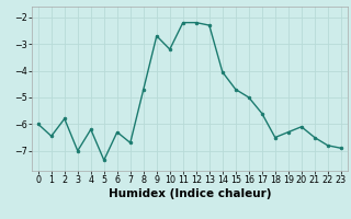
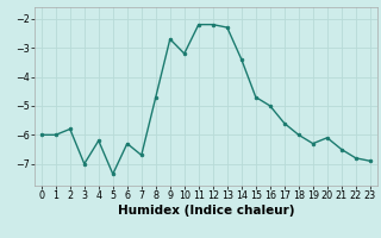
1: -6.45 -> -6.00
14: -4.05 -> -3.40
18: -6.50 -> -6.00
